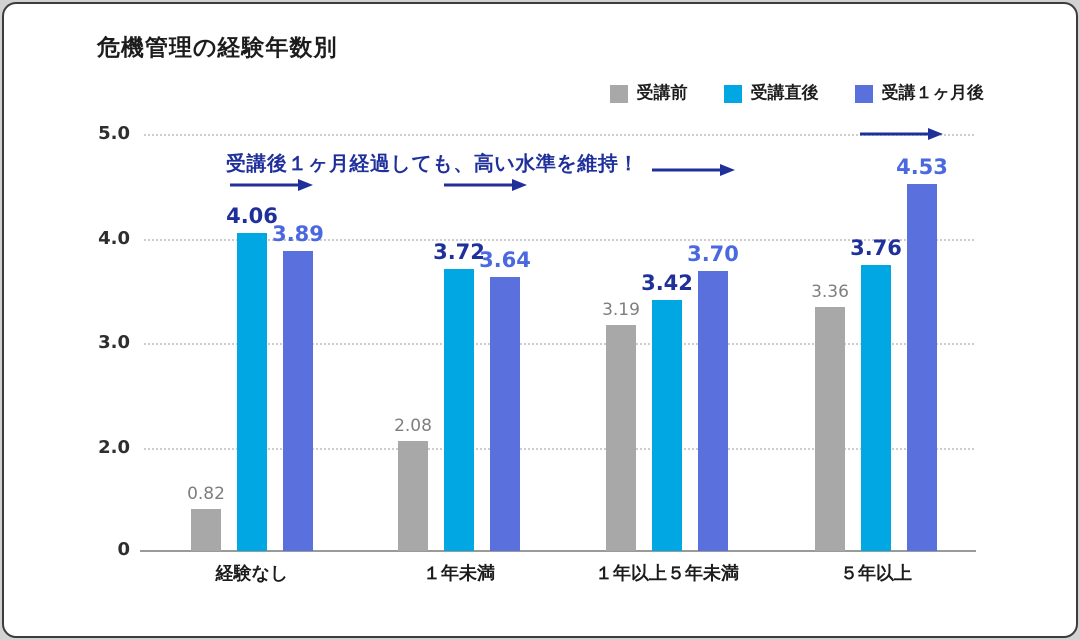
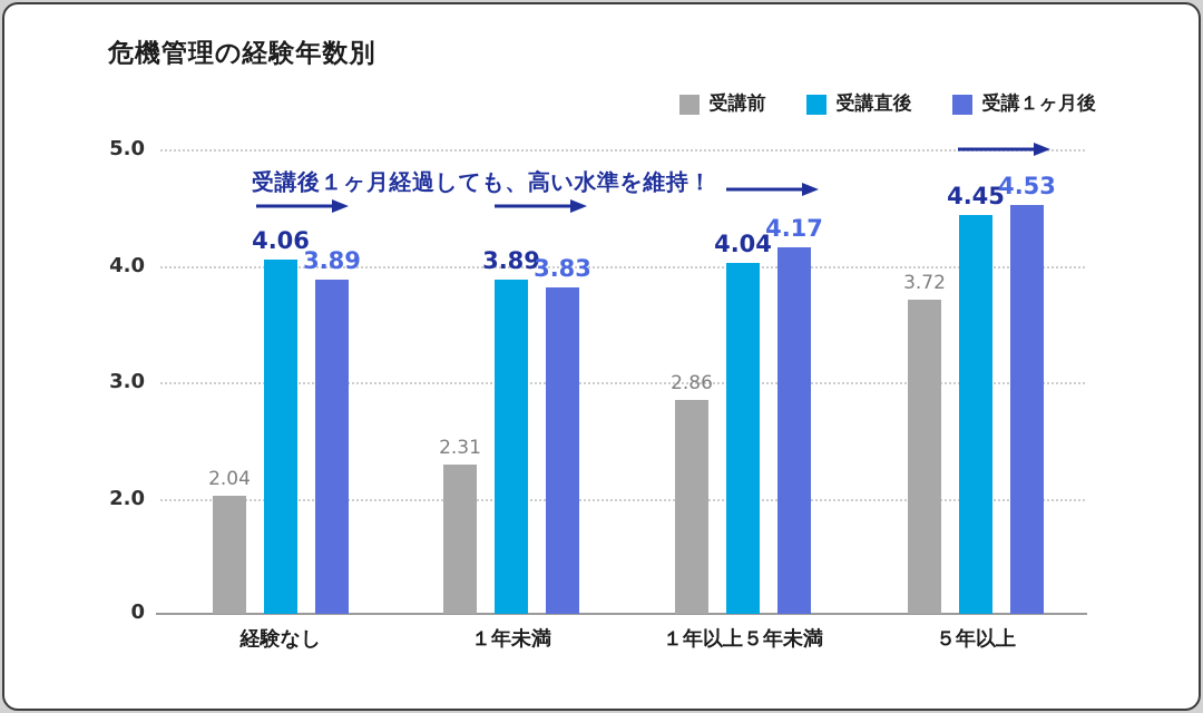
受講前/経験なし: 0.82 -> 2.04
受講前/１年未満: 2.08 -> 2.31
受講直後/１年未満: 3.72 -> 3.89
受講１ヶ月後/１年未満: 3.64 -> 3.83
受講前/１年以上５年未満: 3.19 -> 2.86
受講直後/１年以上５年未満: 3.42 -> 4.04
受講１ヶ月後/１年以上５年未満: 3.70 -> 4.17
受講前/５年以上: 3.36 -> 3.72
受講直後/５年以上: 3.76 -> 4.45
